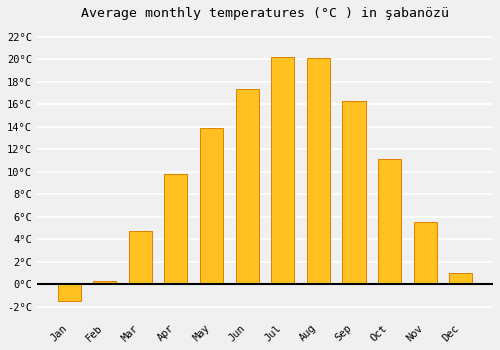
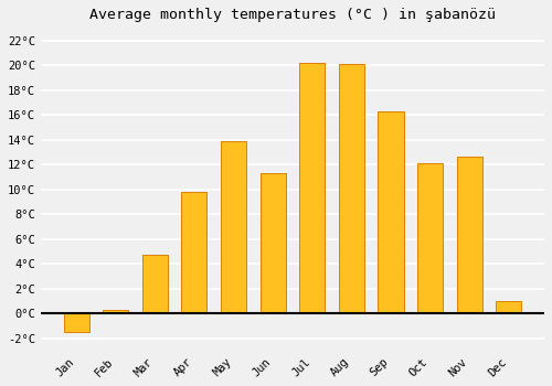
Jun: 17.3°C -> 11.3°C
Oct: 11.1°C -> 12.1°C
Nov: 5.5°C -> 12.6°C
